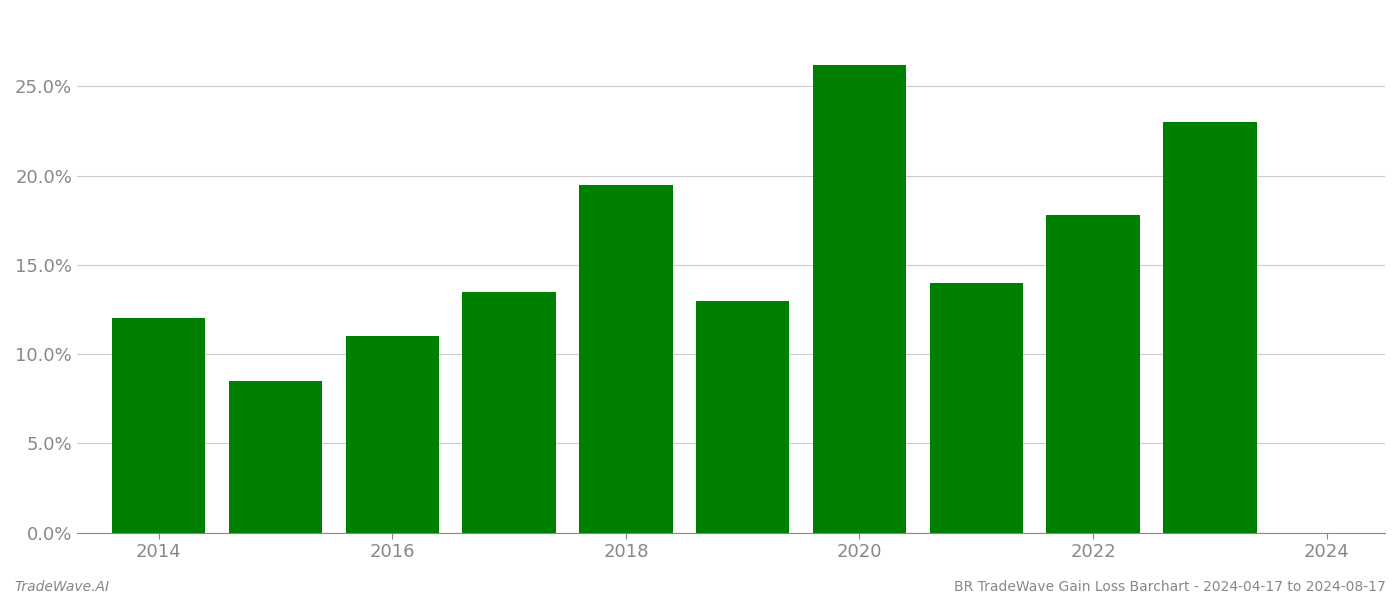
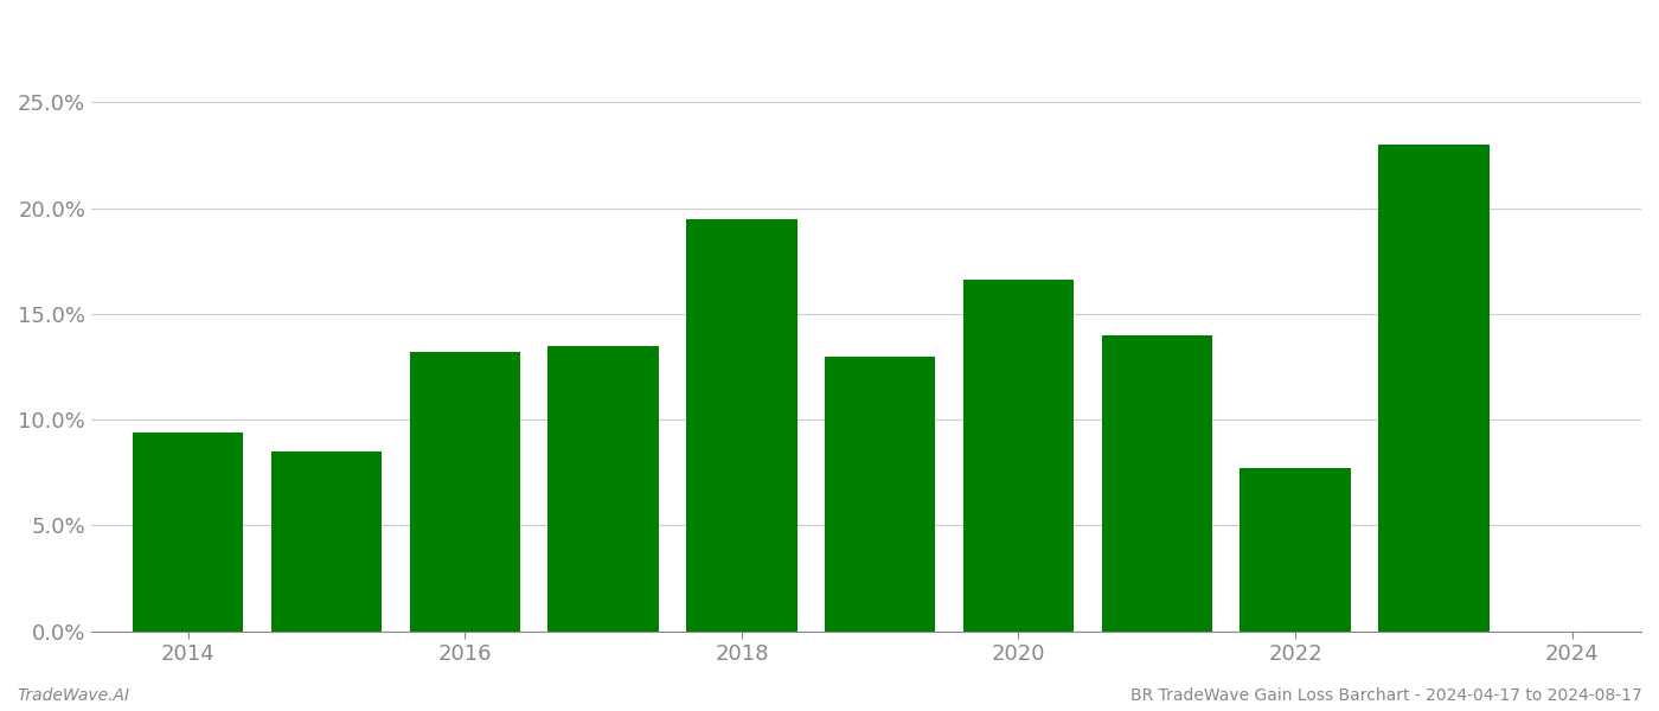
2014: 12.0% -> 9.4%
2016: 11.0% -> 13.2%
2020: 26.2% -> 16.6%
2022: 17.8% -> 7.7%
